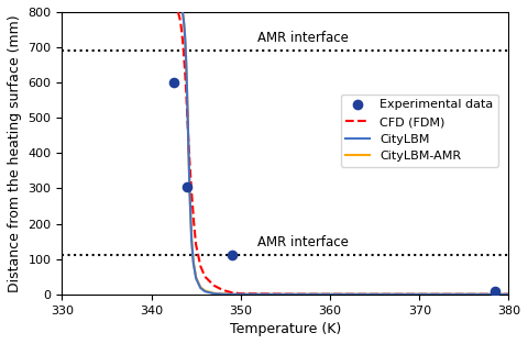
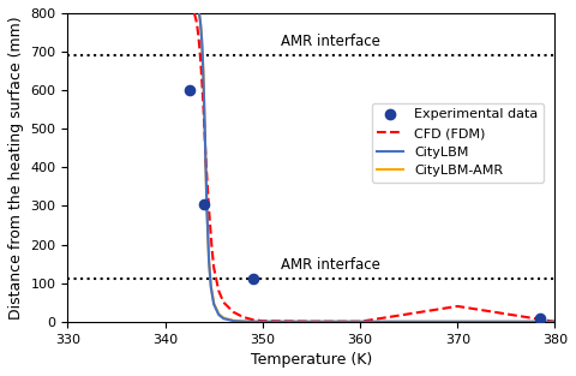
CFD (FDM)/370: 0 -> 40
